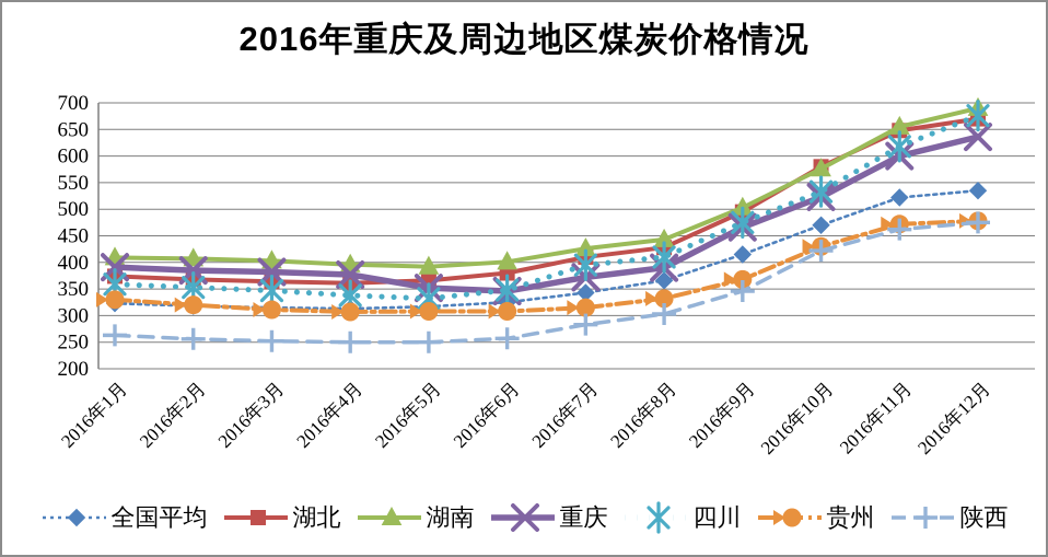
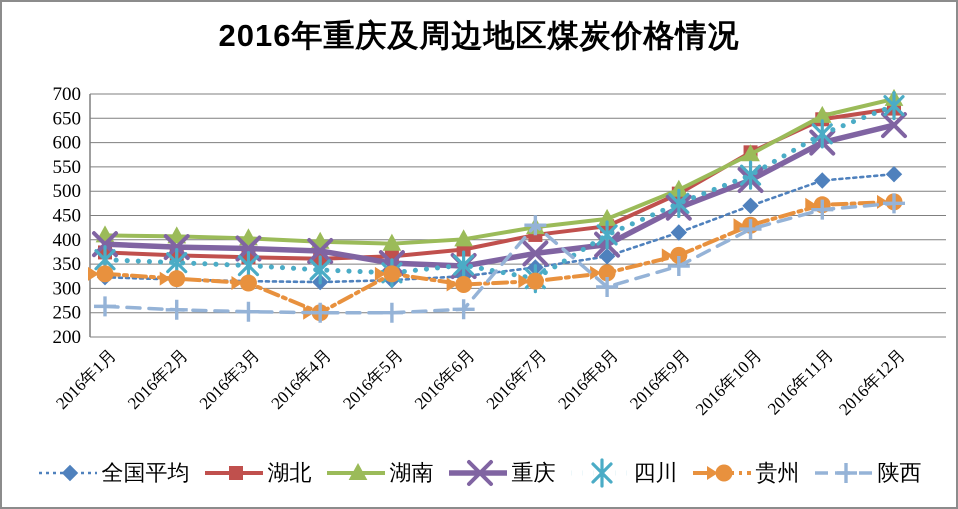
贵州/2016年4月: 310 -> 250
贵州/2016年5月: 310 -> 330
四川/2016年7月: 400 -> 320
陕西/2016年7月: 280 -> 430
